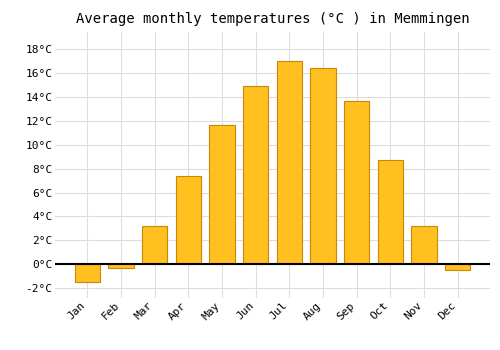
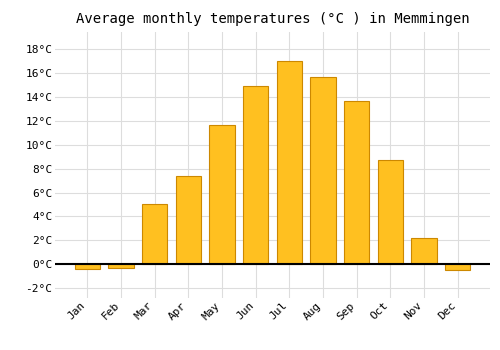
Jan: -1.5°C -> -0.4°C
Mar: 3.2°C -> 5.0°C
Aug: 16.4°C -> 15.7°C
Nov: 3.2°C -> 2.2°C
